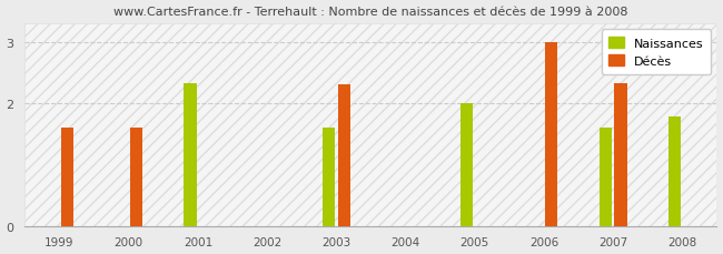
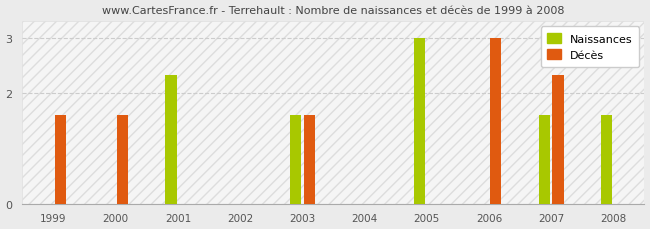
Décès/2003: 2.30 -> 1.60
Naissances/2005: 2.00 -> 3.00
Naissances/2008: 1.78 -> 1.60
